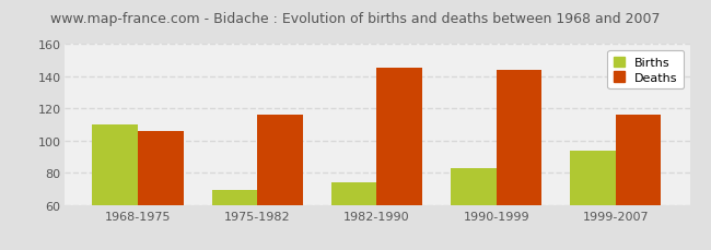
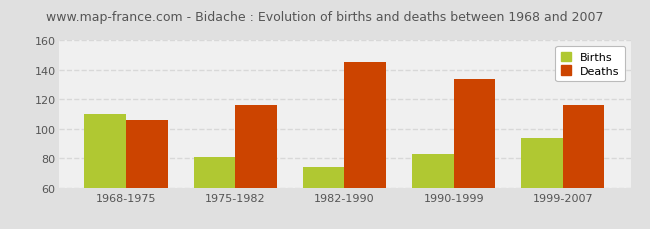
Births/1975-1982: 69 -> 81
Deaths/1990-1999: 144 -> 134
